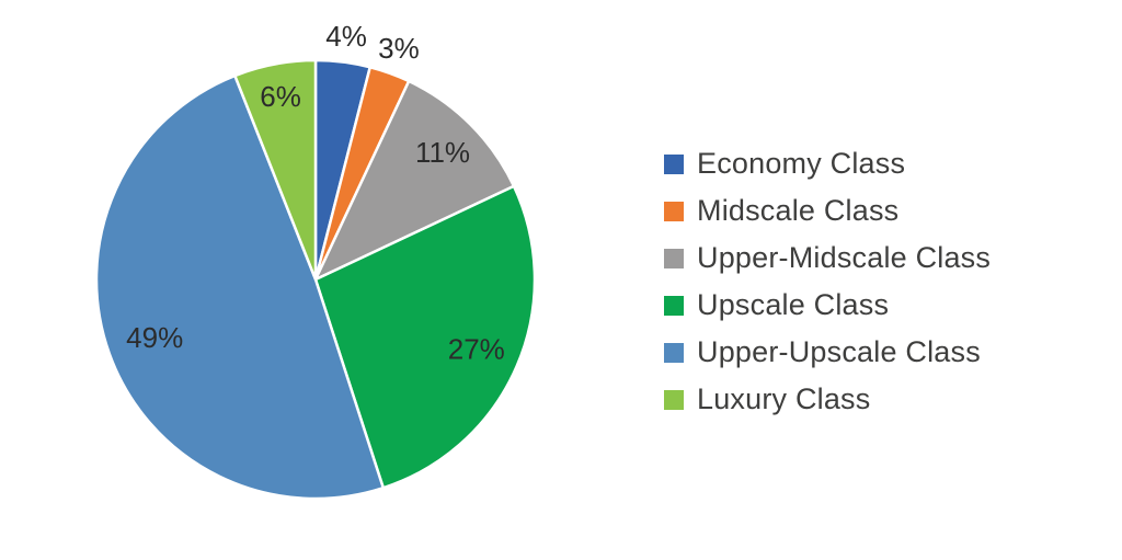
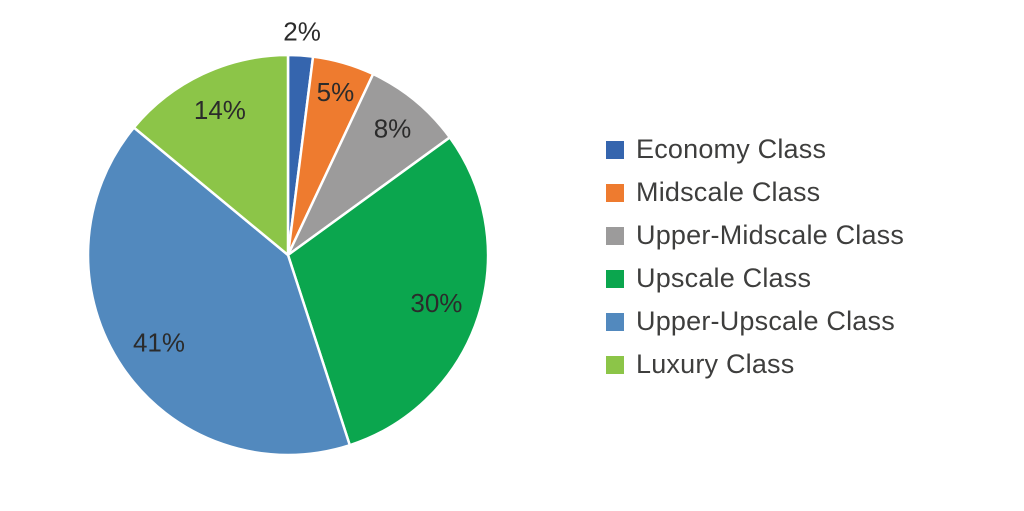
Economy Class: 4% -> 2%
Midscale Class: 3% -> 5%
Upper-Midscale Class: 11% -> 8%
Upscale Class: 27% -> 30%
Upper-Upscale Class: 49% -> 41%
Luxury Class: 6% -> 14%
